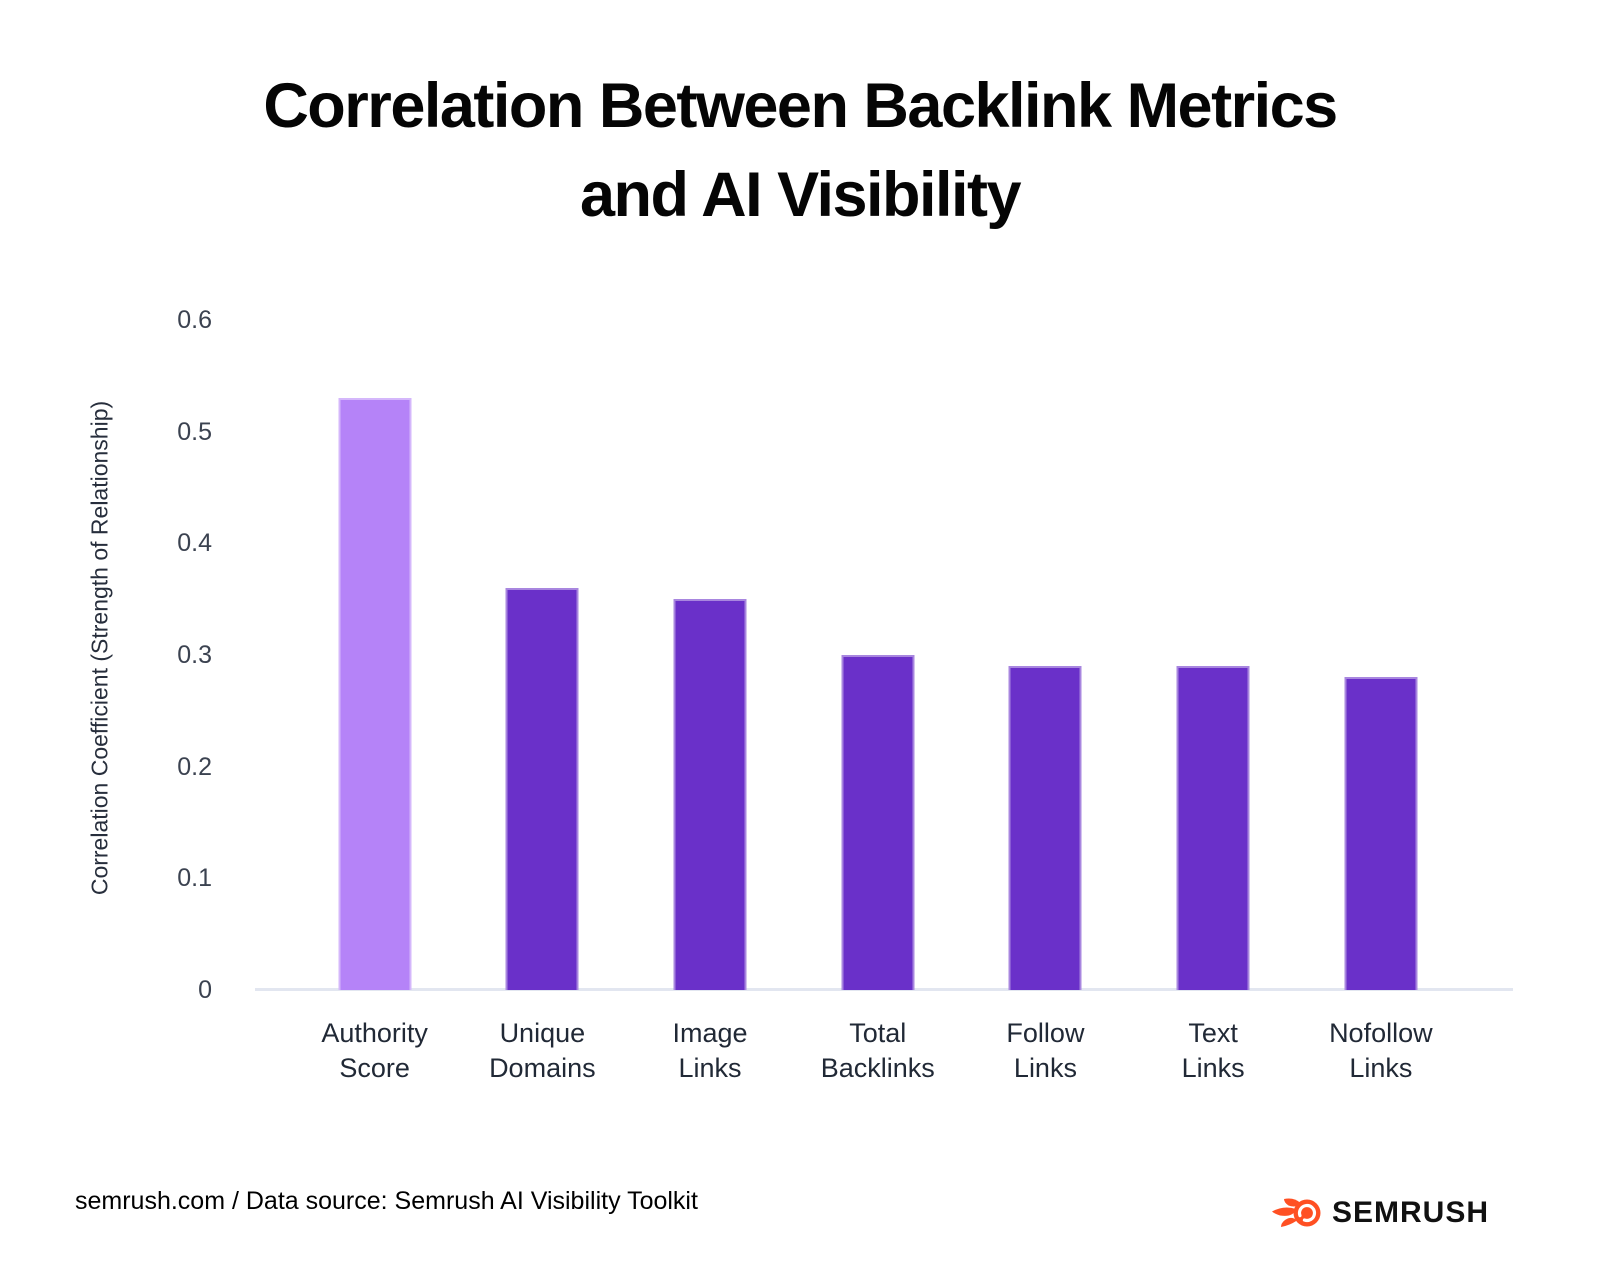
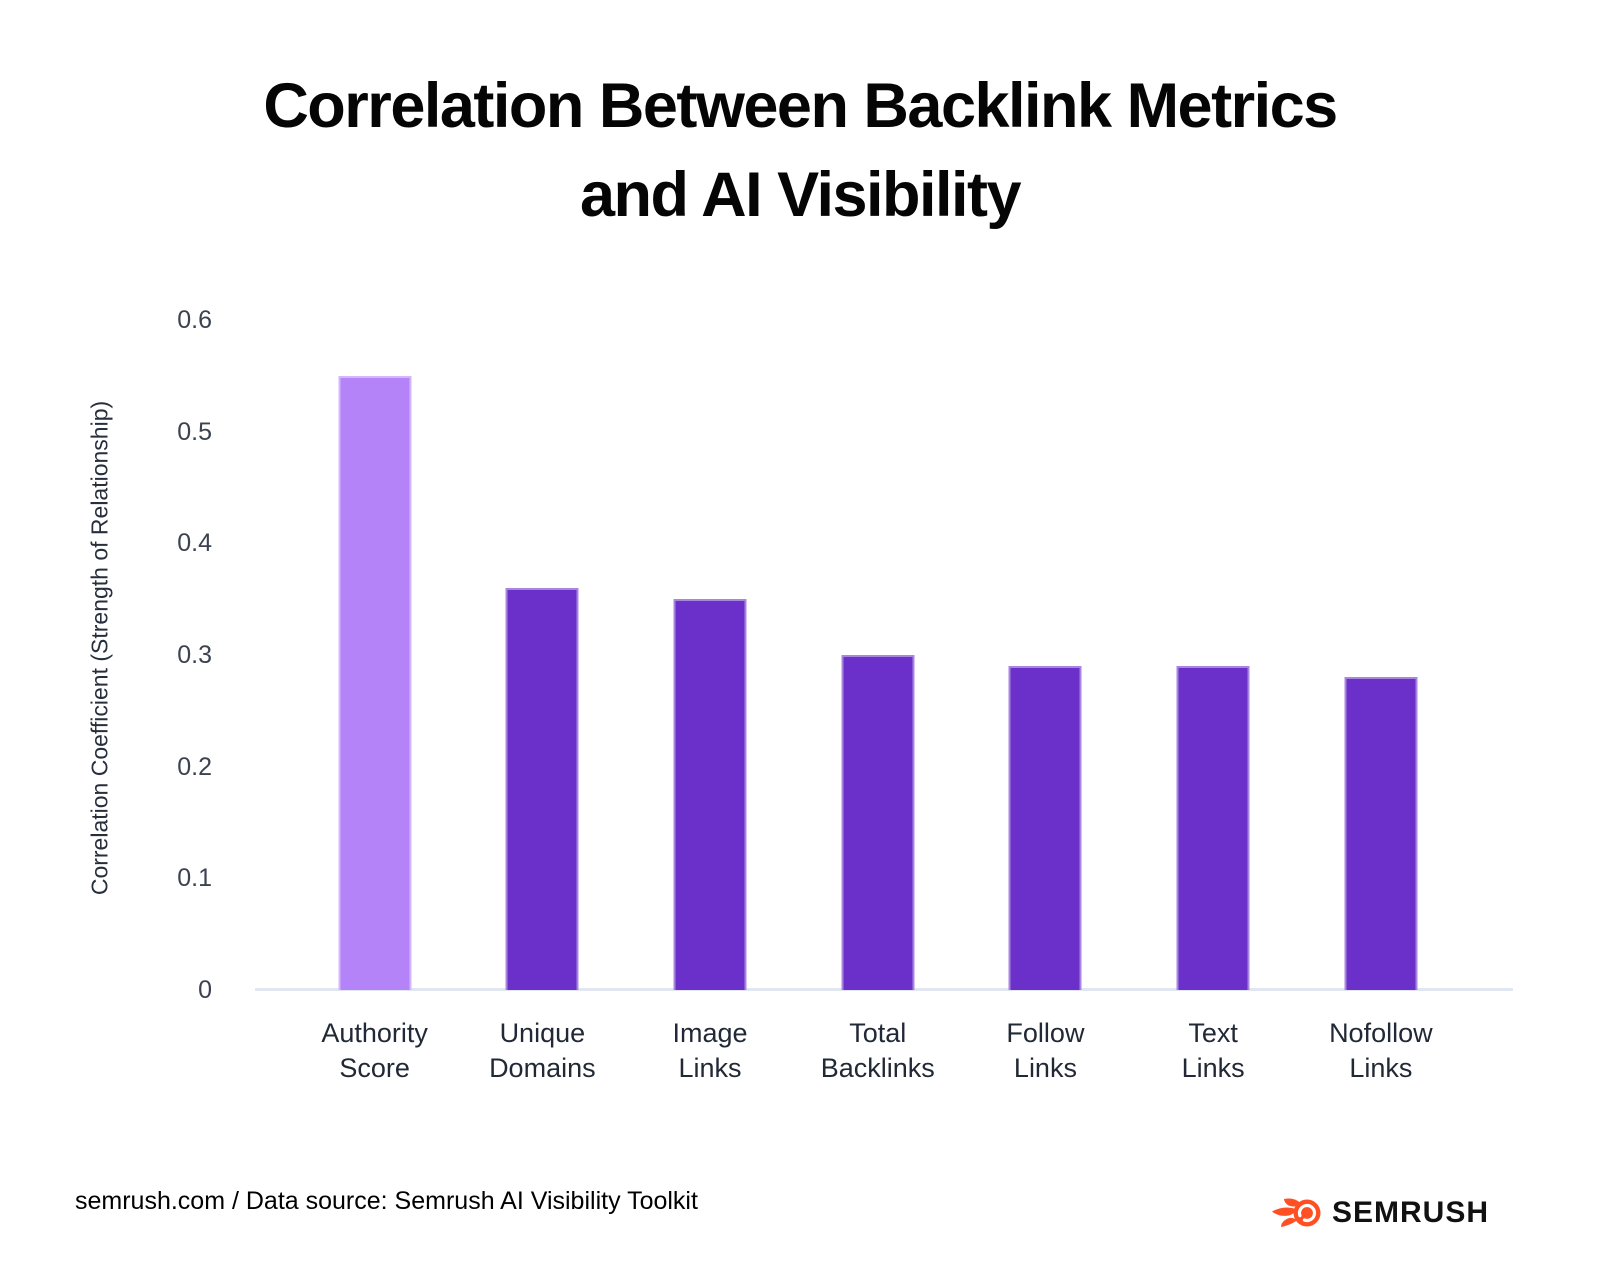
Authority Score: 0.53 -> 0.55
